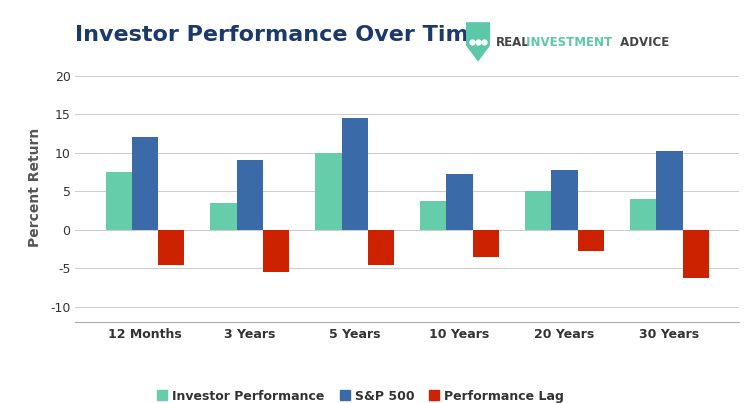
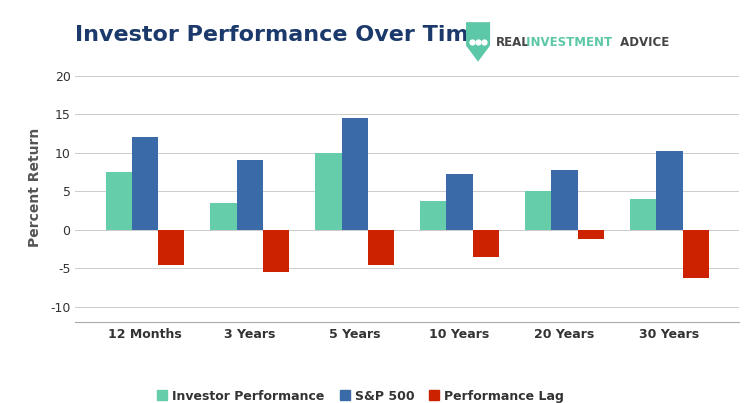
Performance Lag/20 Years: -2.8 -> -1.2
